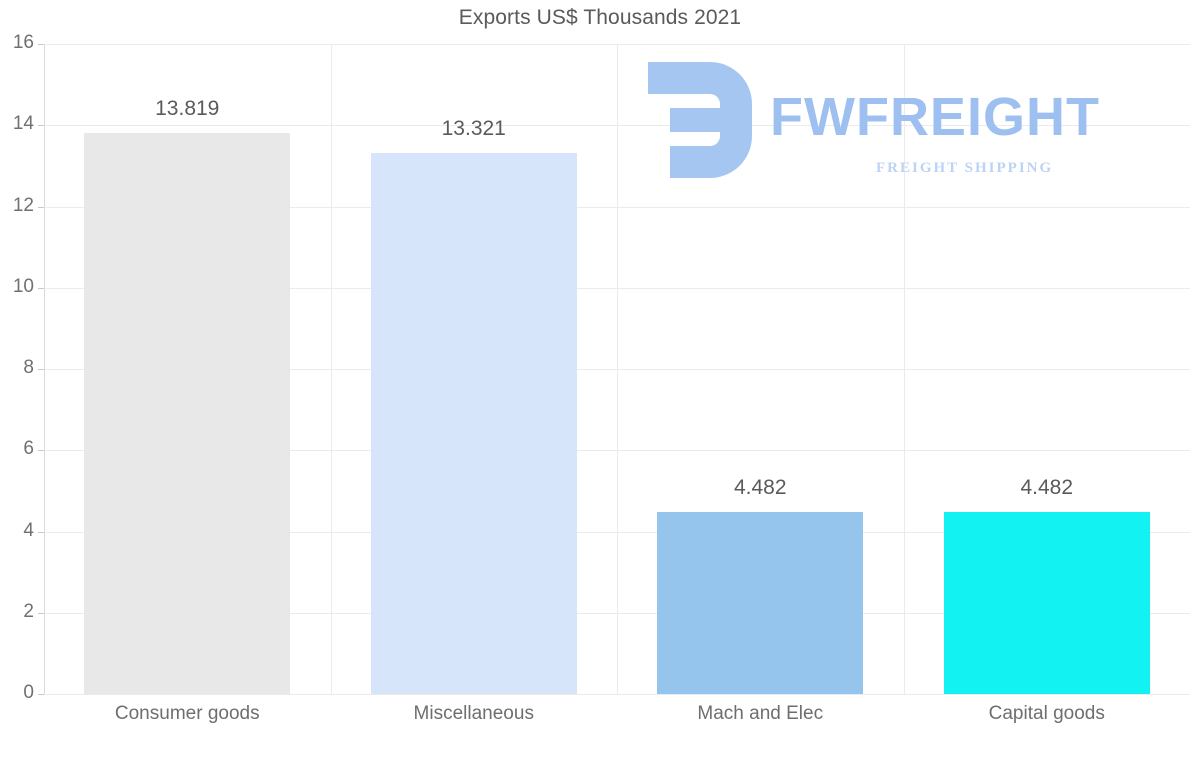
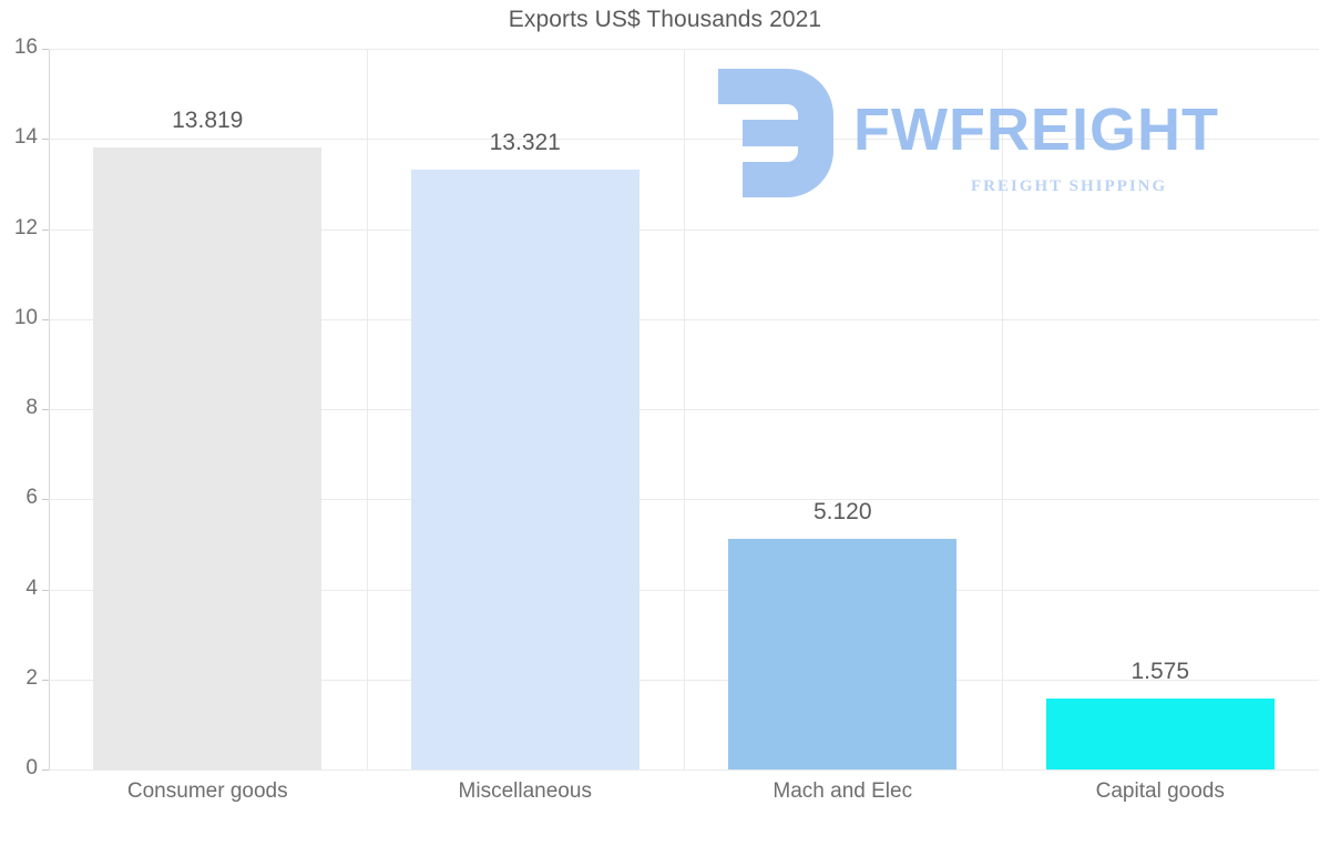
Mach and Elec: 4.482 -> 5.120
Capital goods: 4.482 -> 1.575
